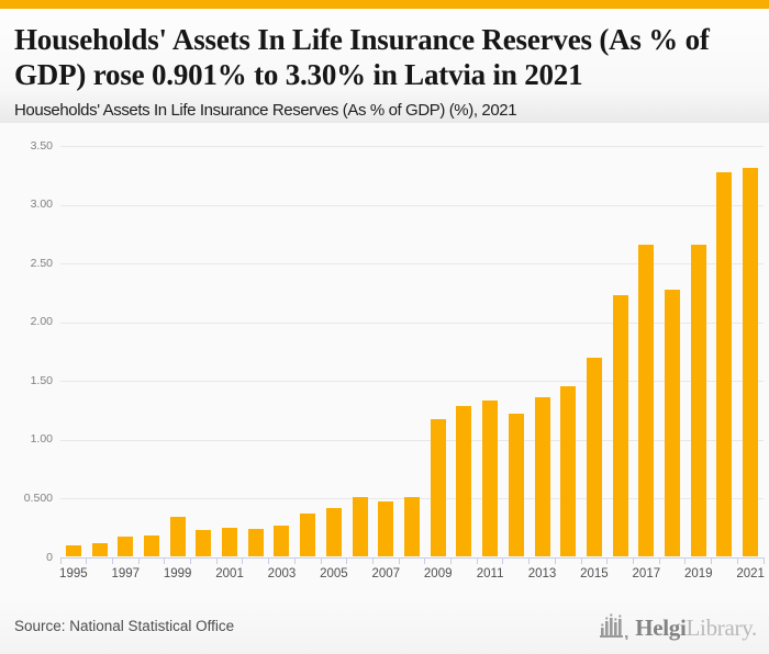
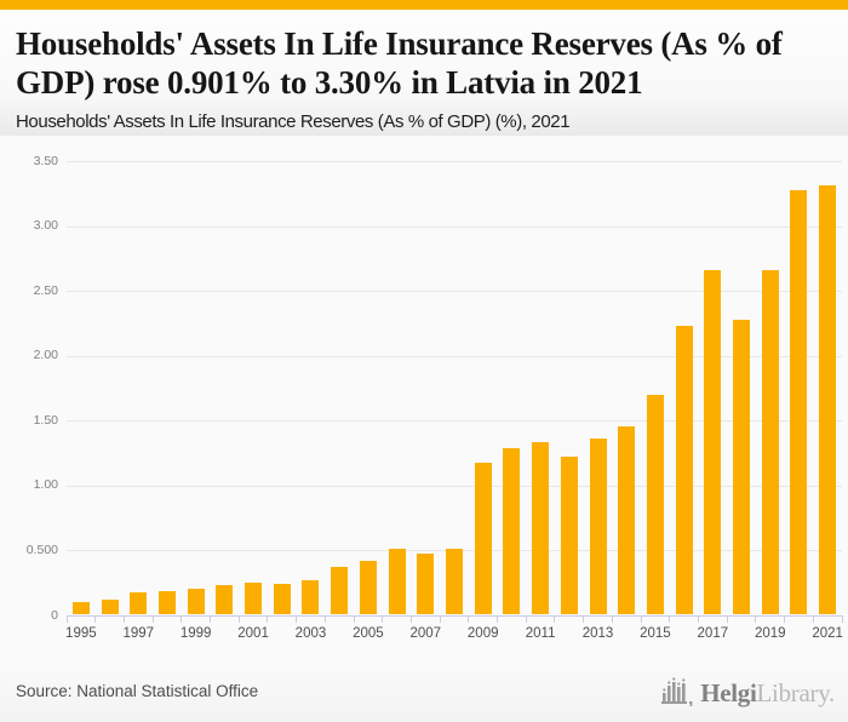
1999: 0.34 -> 0.20
